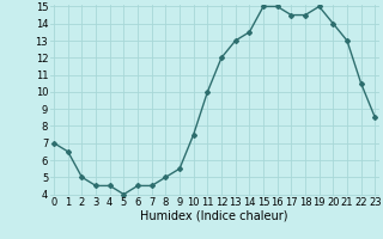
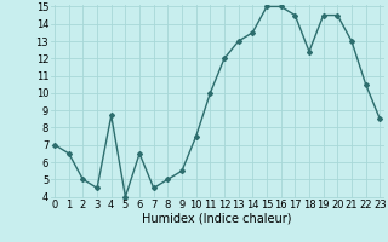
4: 4.5 -> 8.7
6: 4.5 -> 6.5
18: 14.5 -> 12.4
19: 15.0 -> 14.5
20: 14.0 -> 14.5
